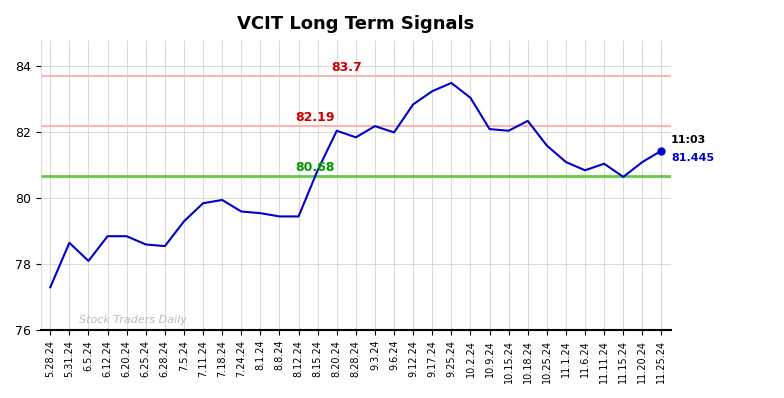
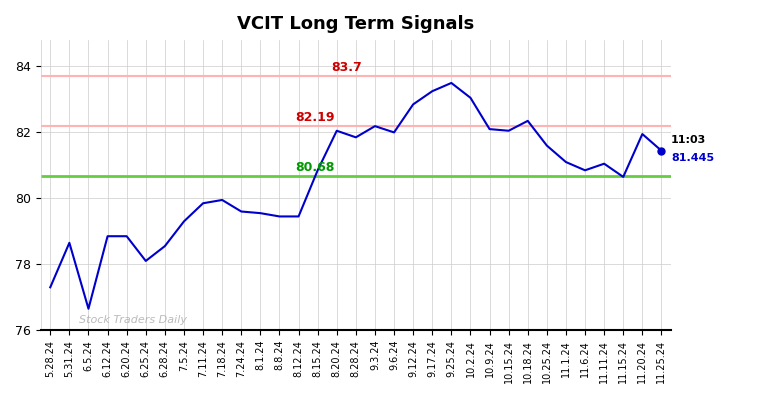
6.5.24: 78.10 -> 76.65
6.25.24: 78.60 -> 78.10
11.20.24: 81.10 -> 81.95
